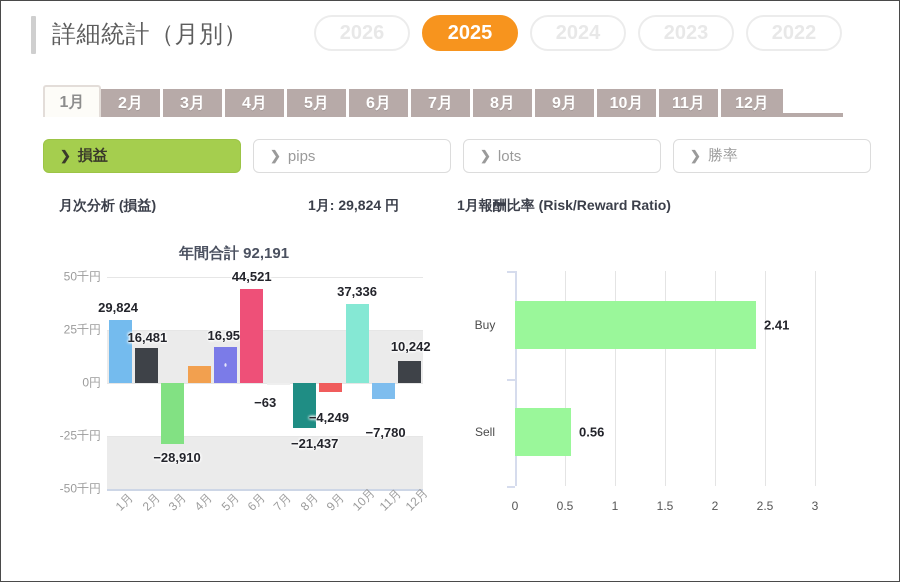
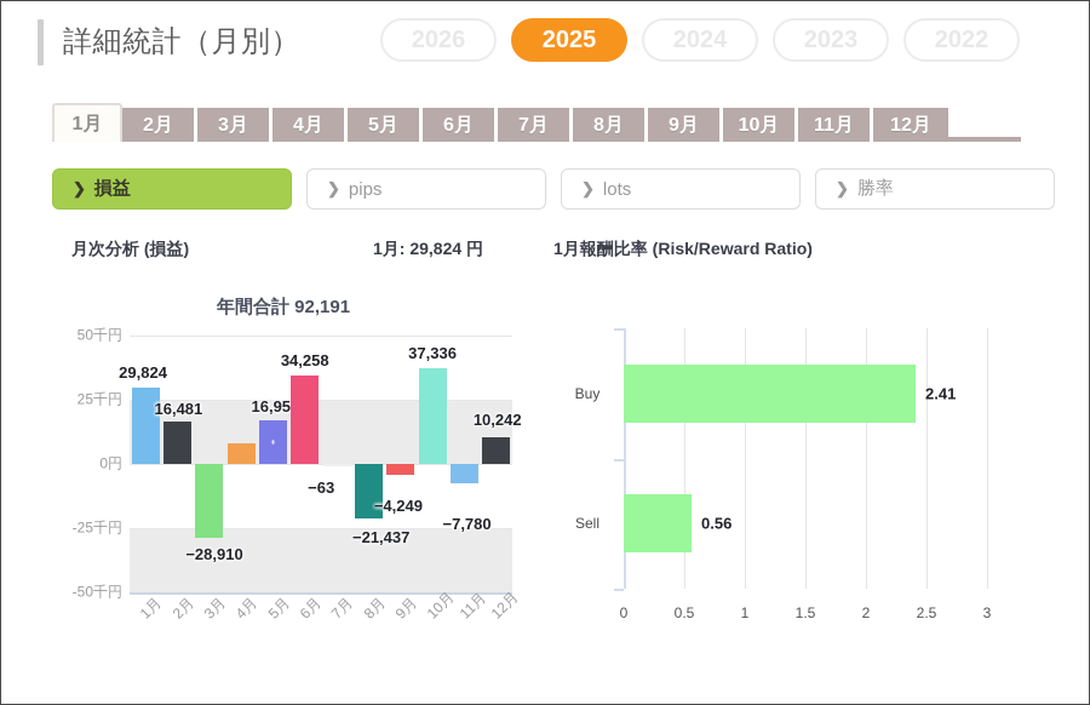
年間合計 92,191/6月: 44,521 -> 34,258
